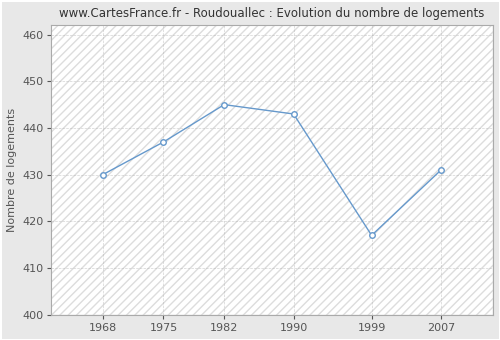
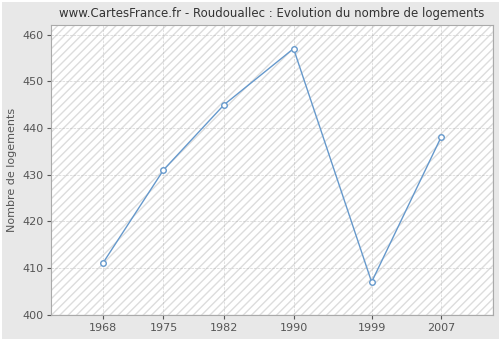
1968: 430 -> 411
1975: 437 -> 431
1990: 443 -> 457
1999: 417 -> 407
2007: 431 -> 438
